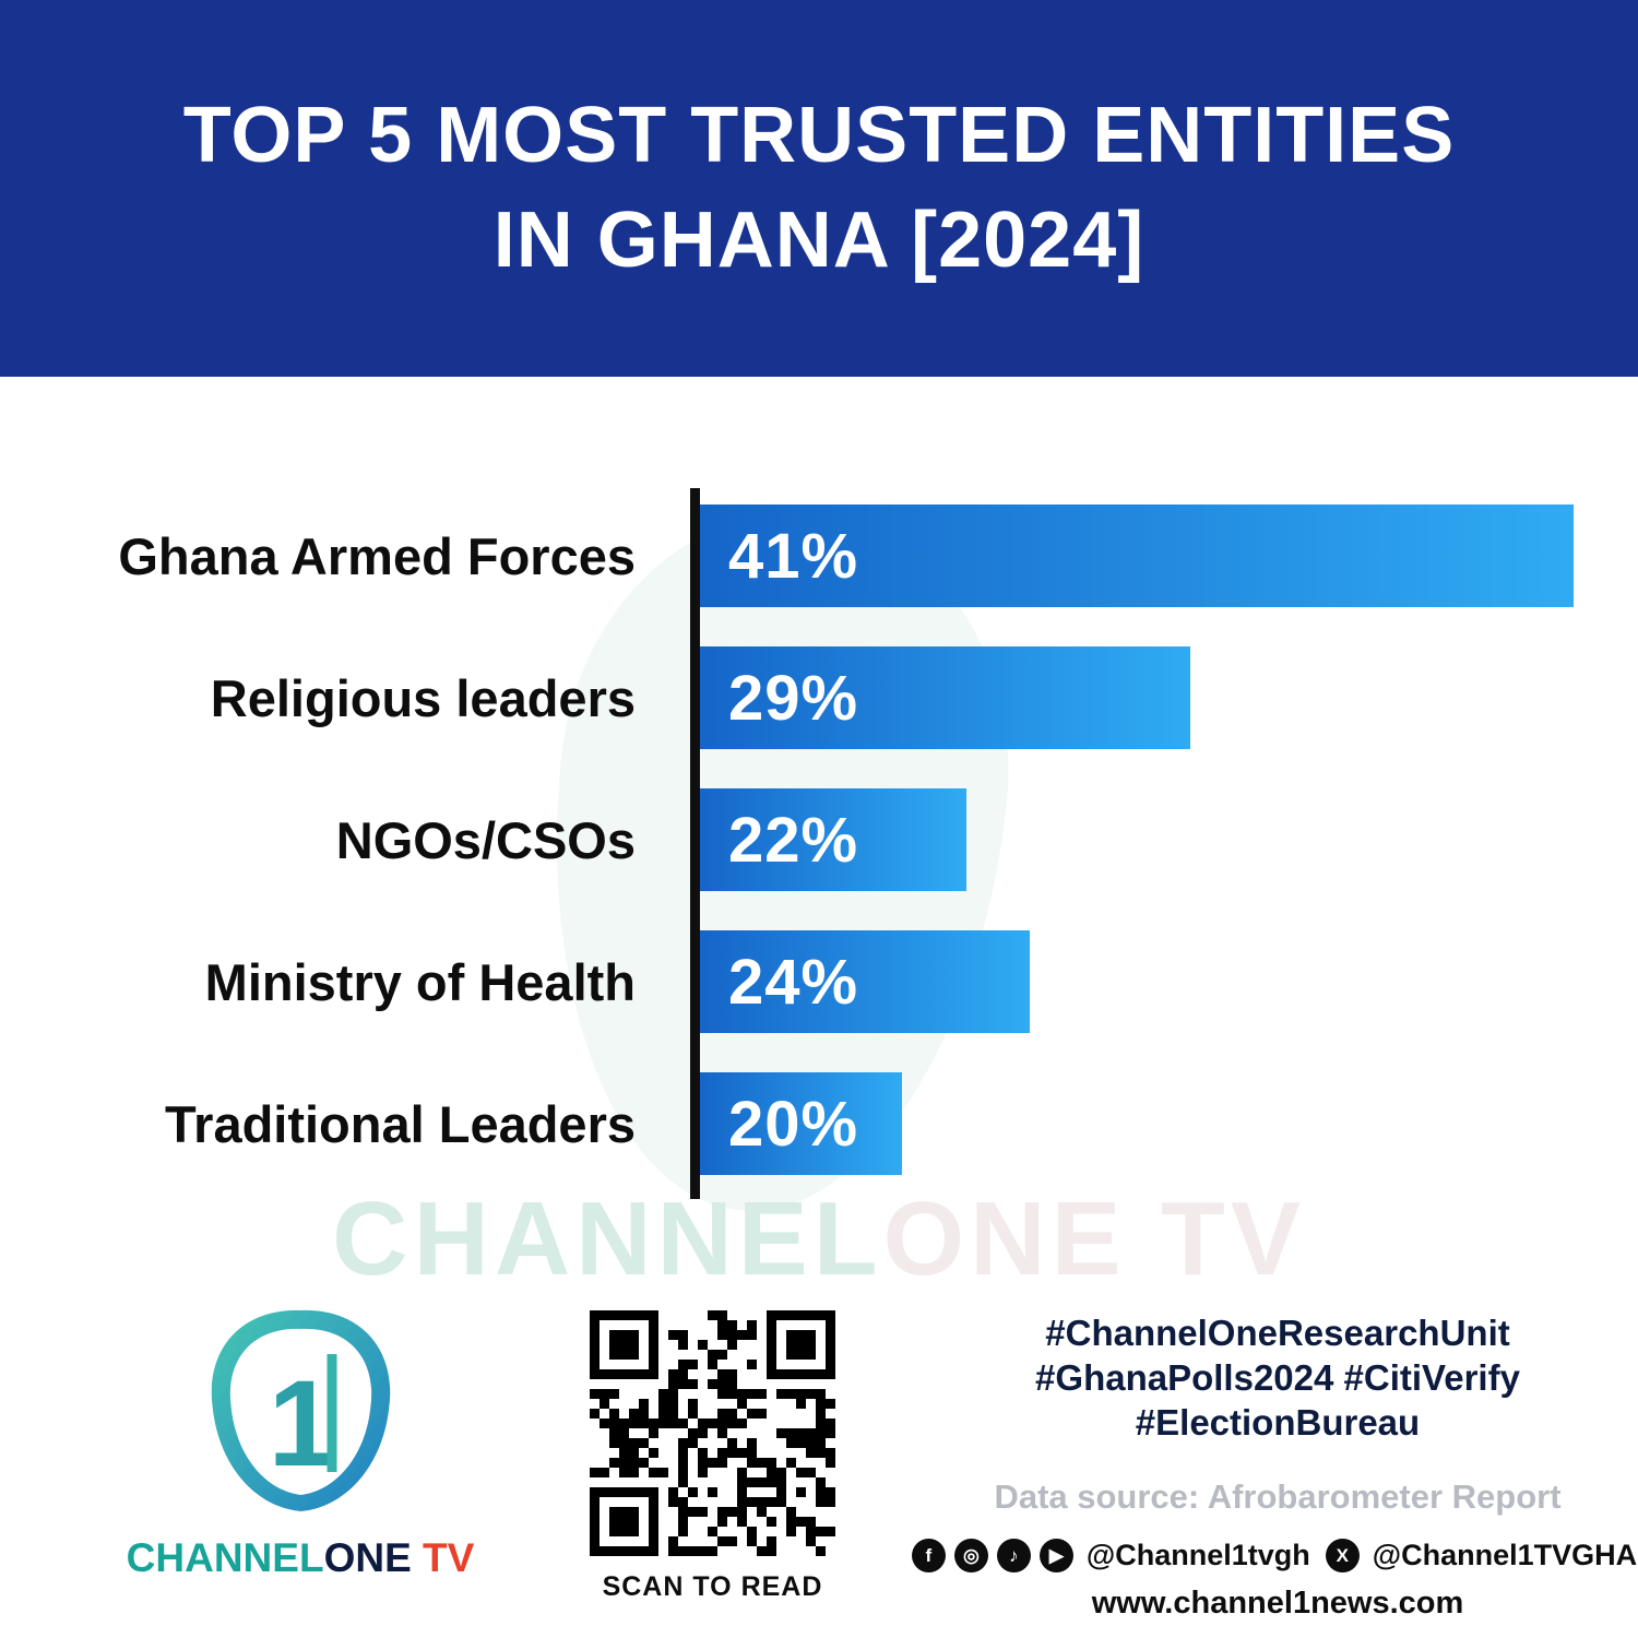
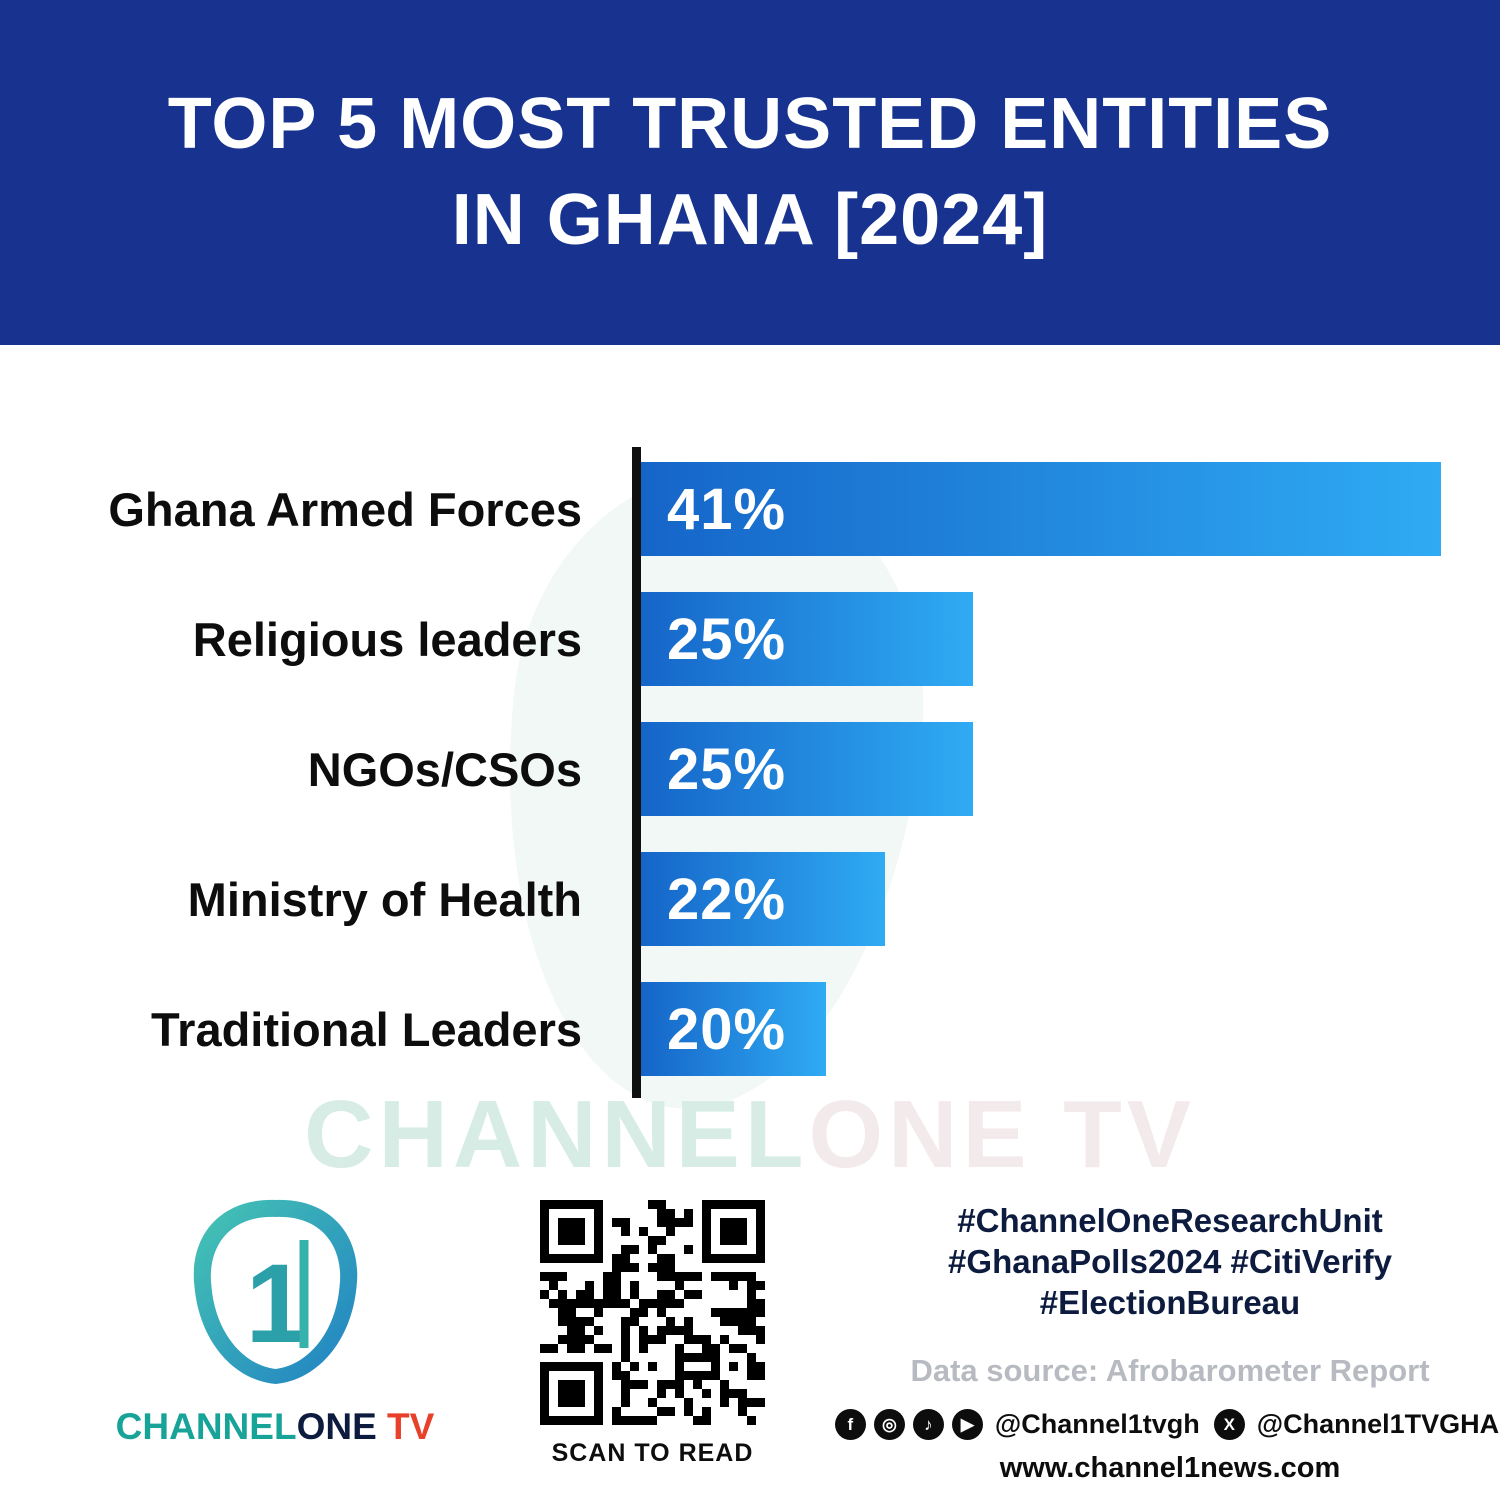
Religious leaders: 29% -> 25%
NGOs/CSOs: 22% -> 25%
Ministry of Health: 24% -> 22%
